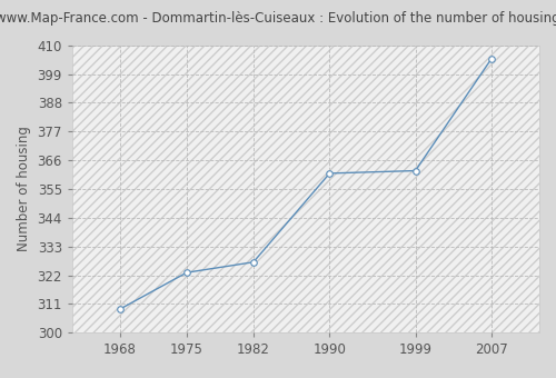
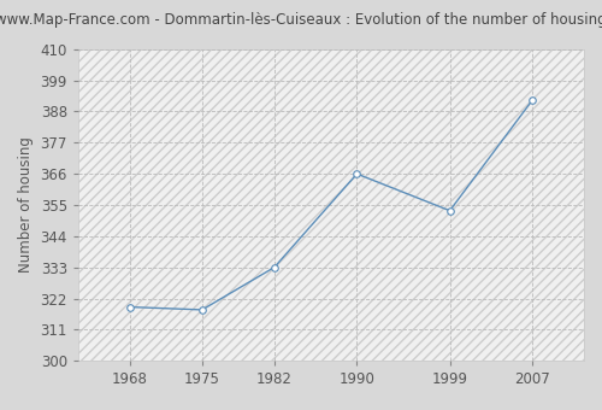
1968: 309 -> 319
1975: 323 -> 318
1982: 327 -> 333
1990: 361 -> 366
1999: 362 -> 353
2007: 405 -> 392
